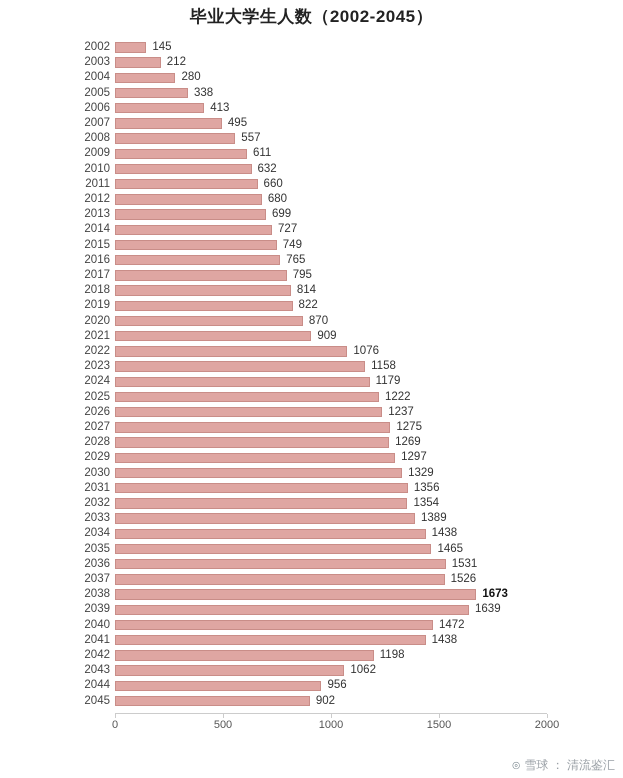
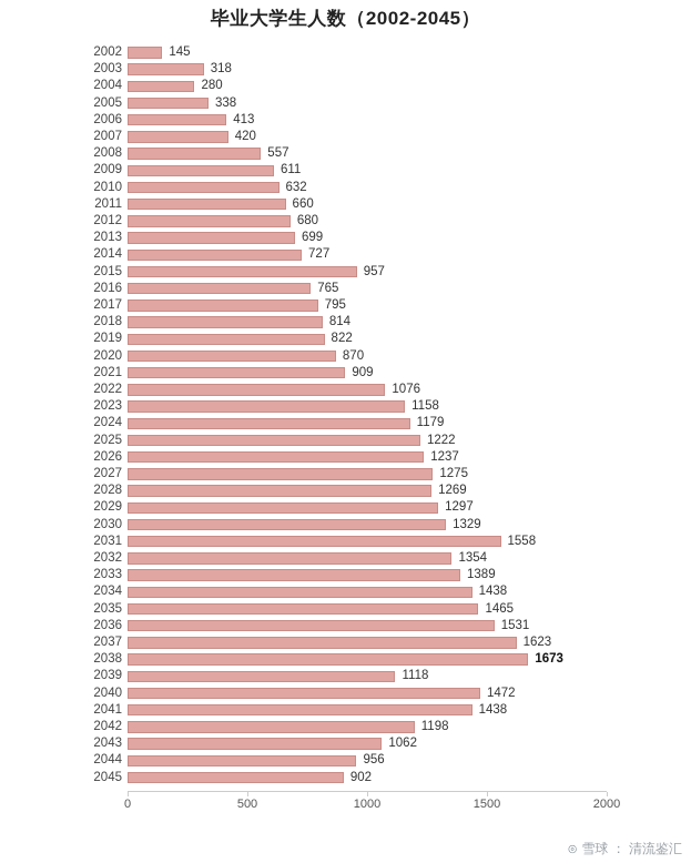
2003: 212 -> 318
2007: 495 -> 420
2015: 749 -> 957
2031: 1356 -> 1558
2037: 1526 -> 1623
2039: 1639 -> 1118
